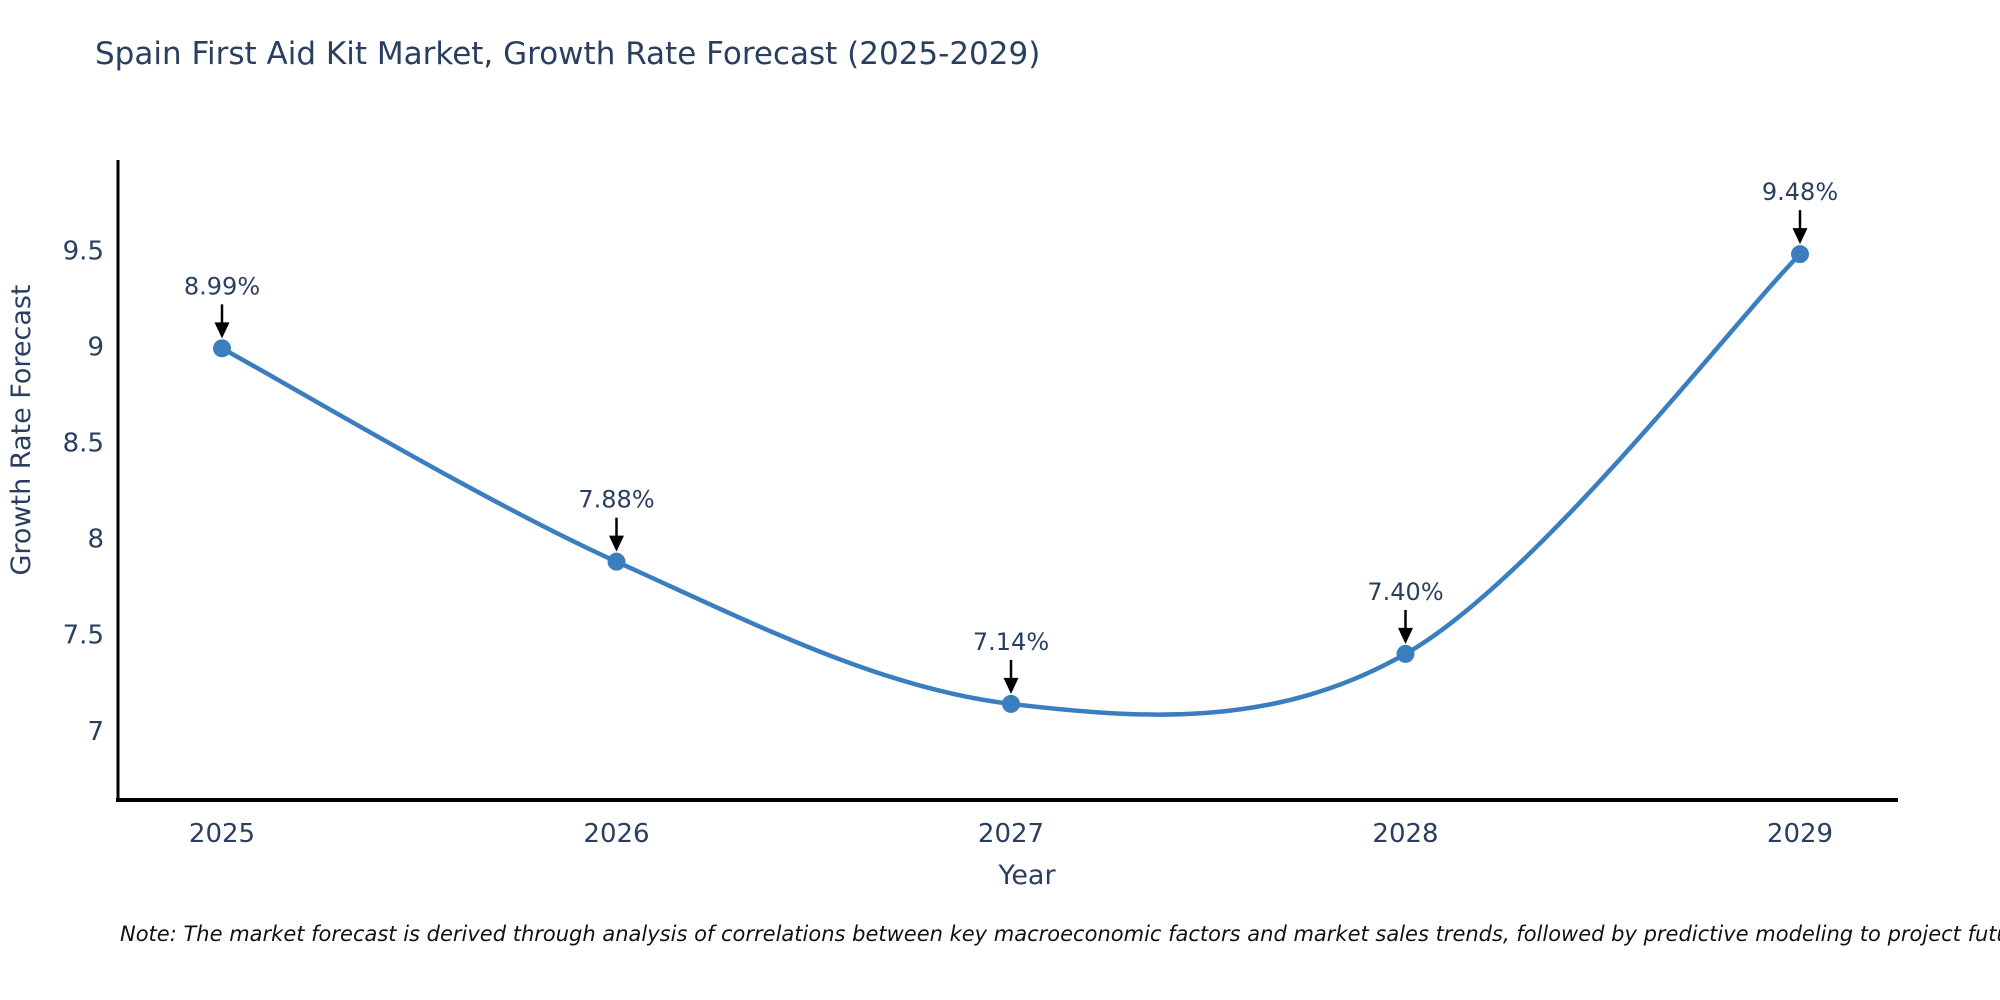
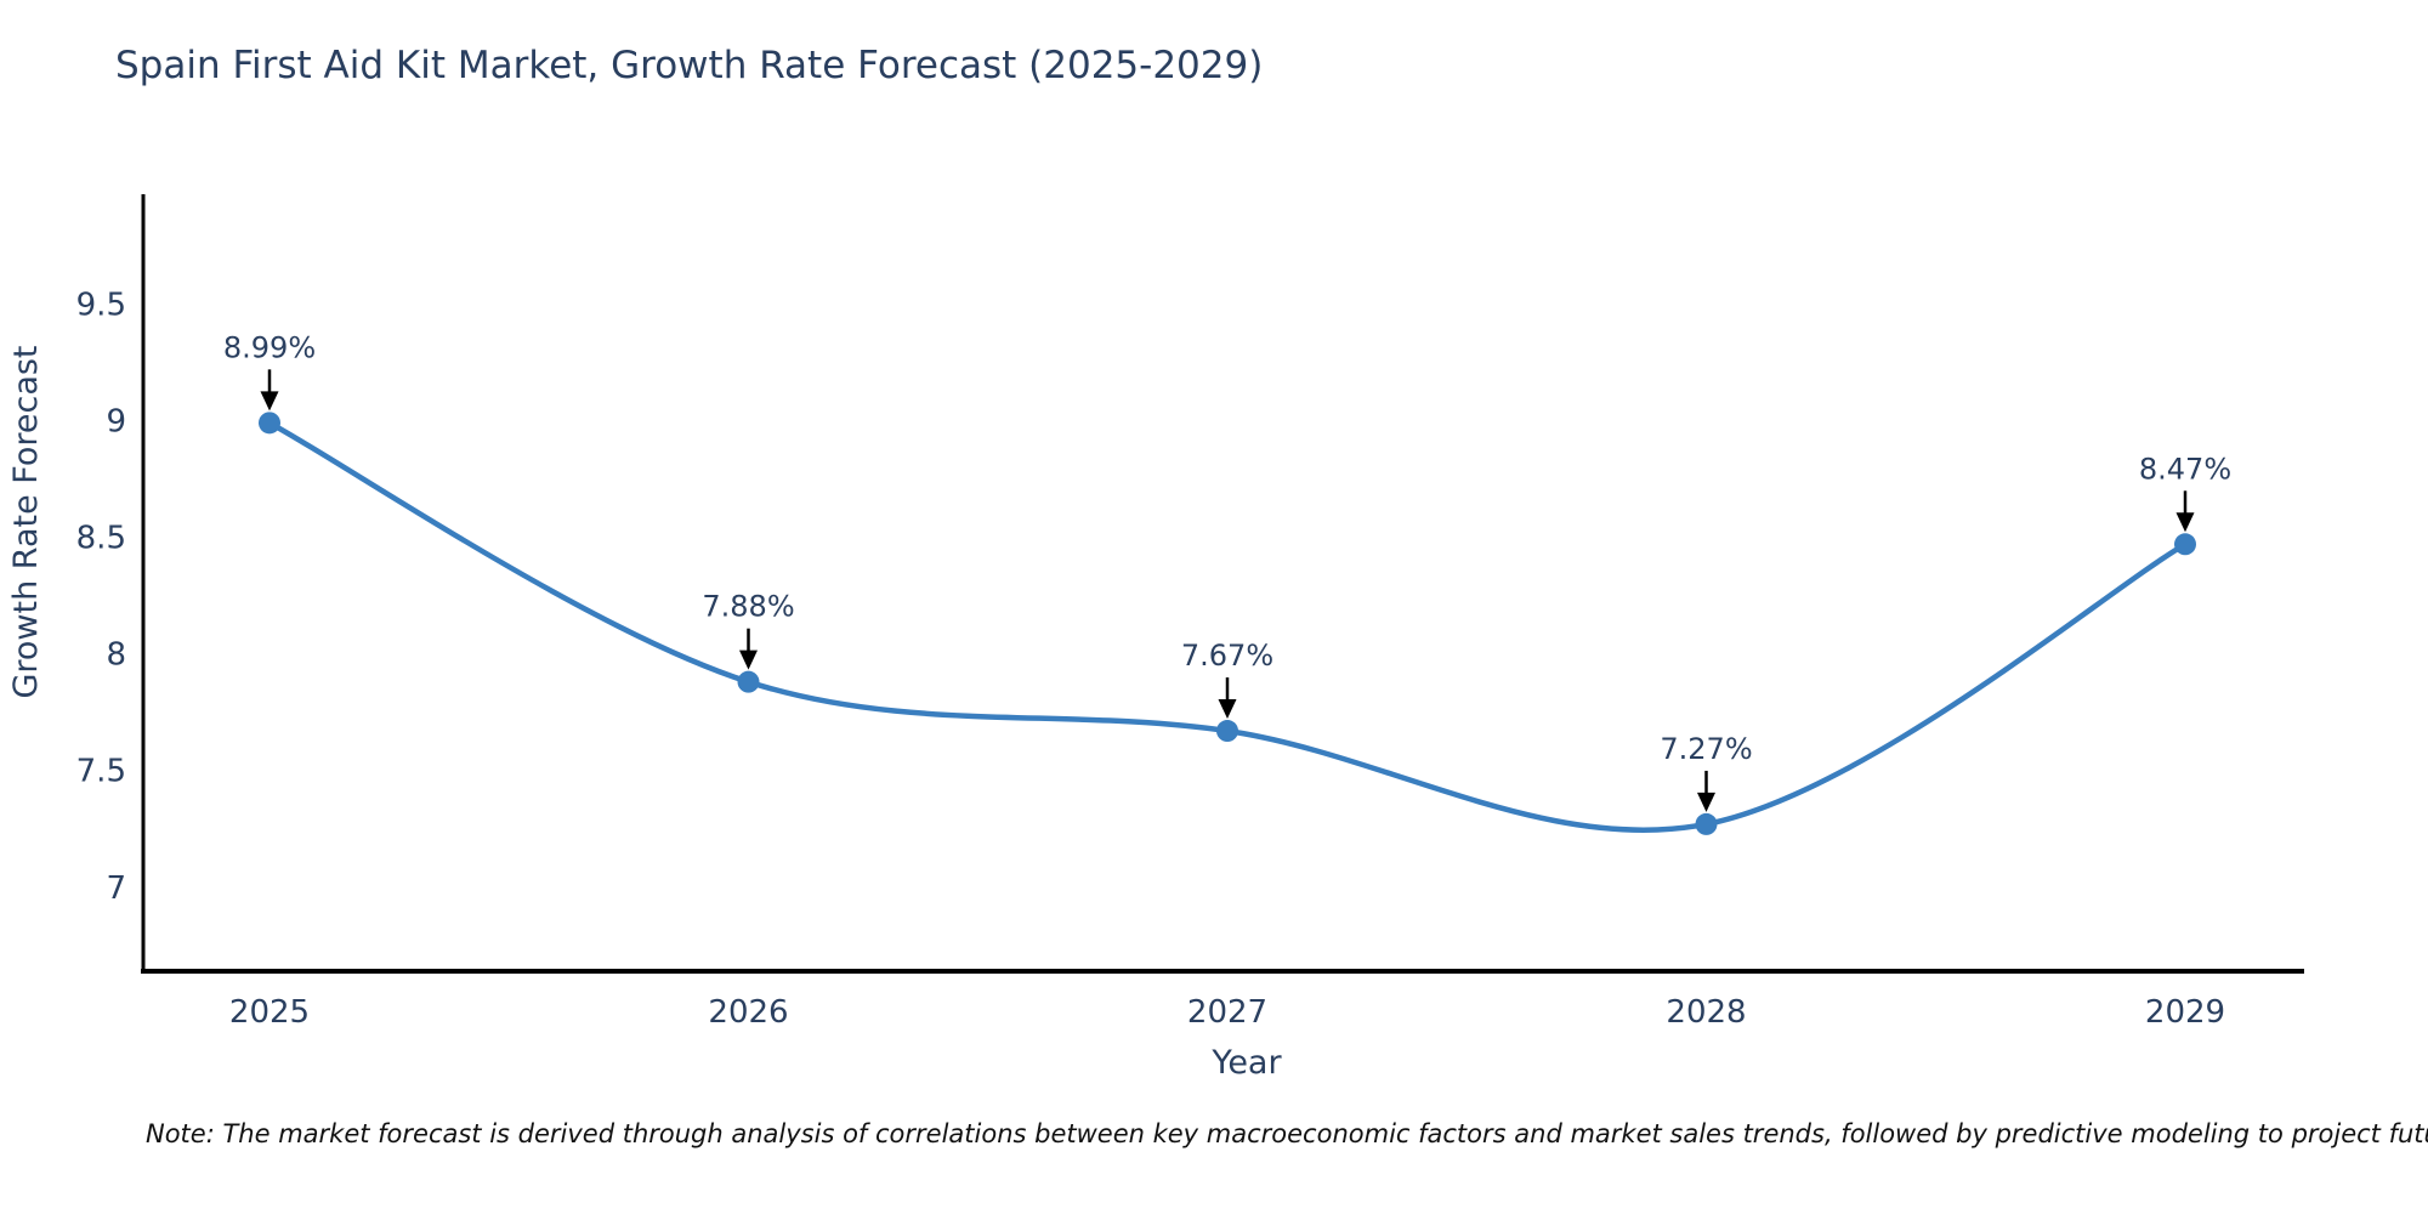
2027: 7.14% -> 7.67%
2028: 7.40% -> 7.27%
2029: 9.48% -> 8.47%
